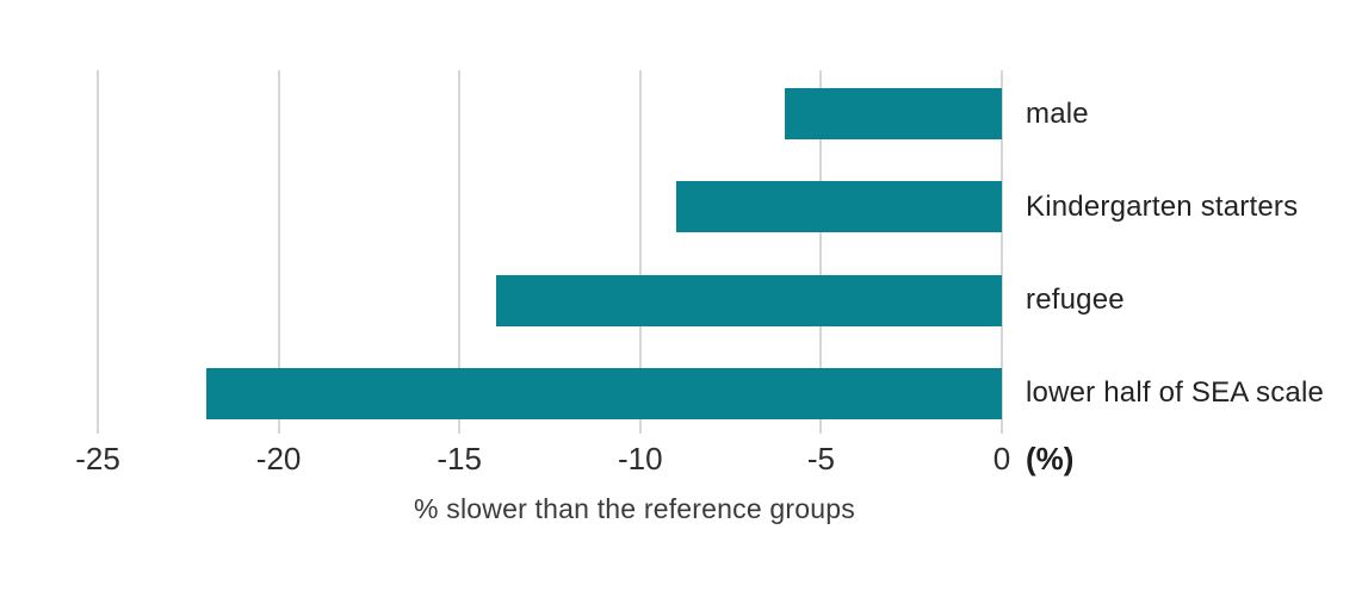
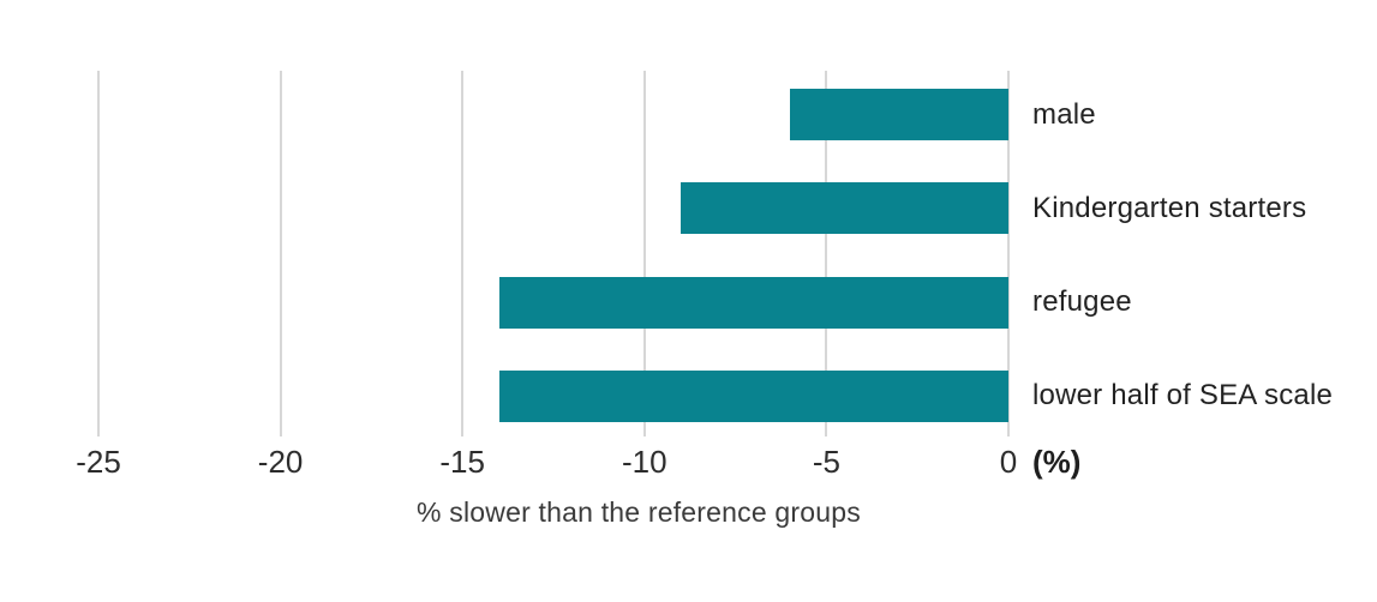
lower half of SEA scale: -22 -> -14
